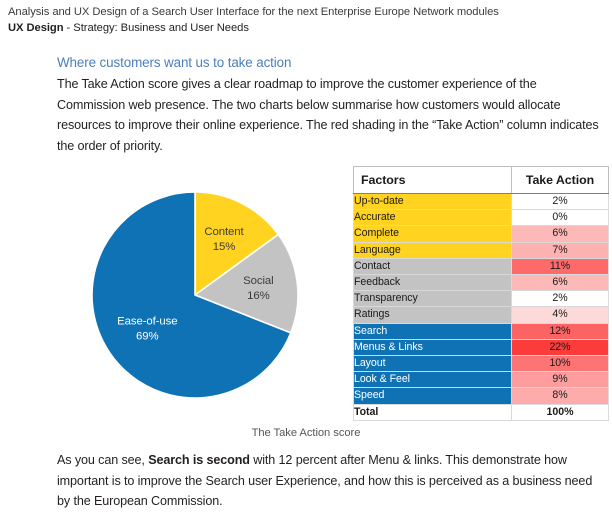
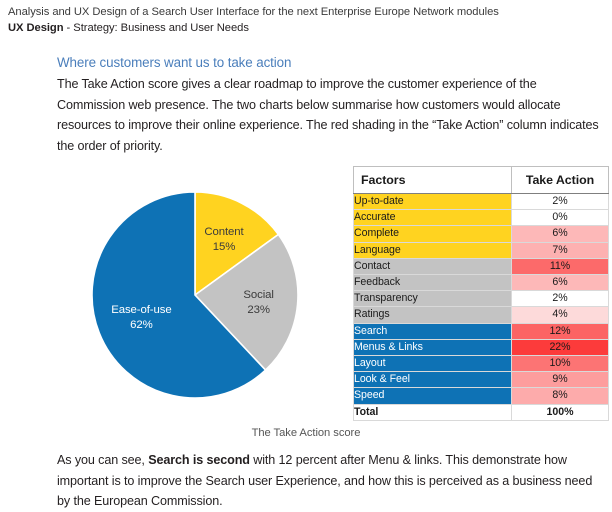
Social: 16% -> 23%
Ease-of-use: 69% -> 62%
